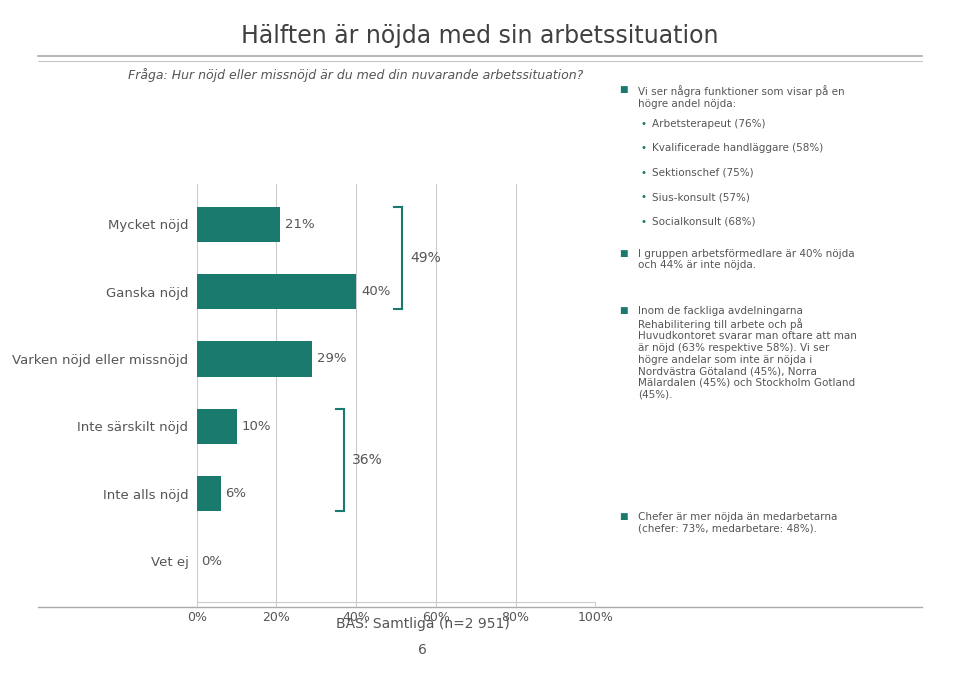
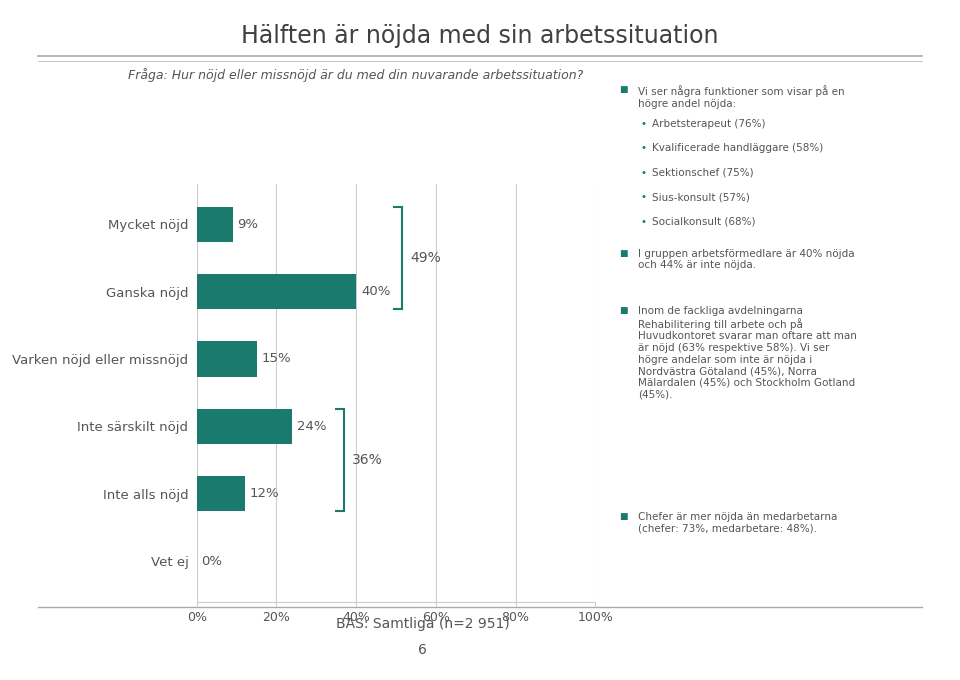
Mycket nöjd: 21% -> 9%
Varken nöjd eller missnöjd: 29% -> 15%
Inte särskilt nöjd: 10% -> 24%
Inte alls nöjd: 6% -> 12%
